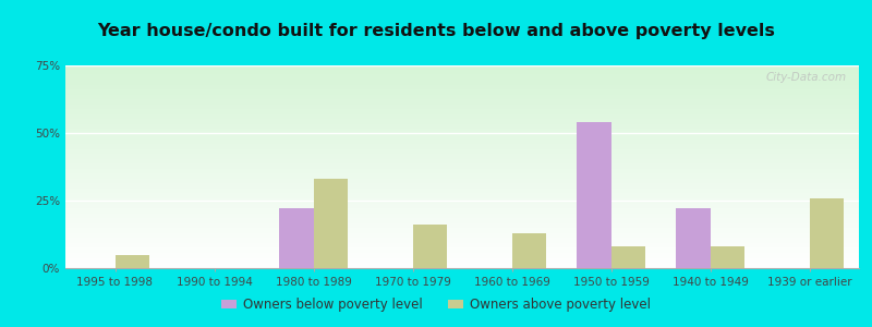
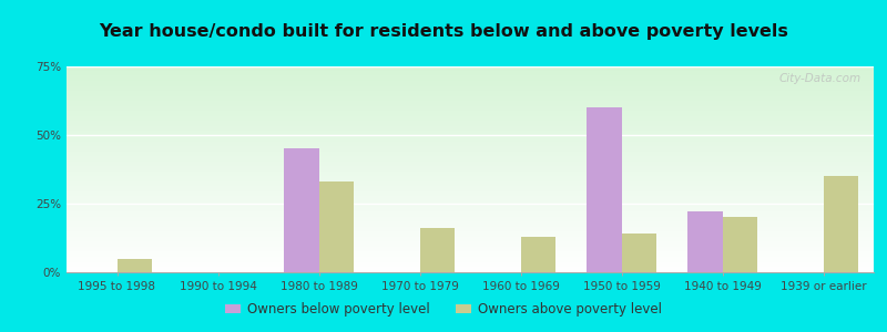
Owners below poverty level/1980 to 1989: 22% -> 45%
Owners below poverty level/1950 to 1959: 54% -> 60%
Owners above poverty level/1950 to 1959: 8% -> 14%
Owners above poverty level/1940 to 1949: 8% -> 20%
Owners above poverty level/1939 or earlier: 26% -> 35%
